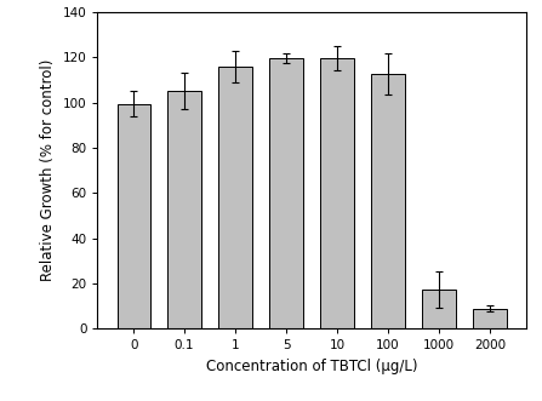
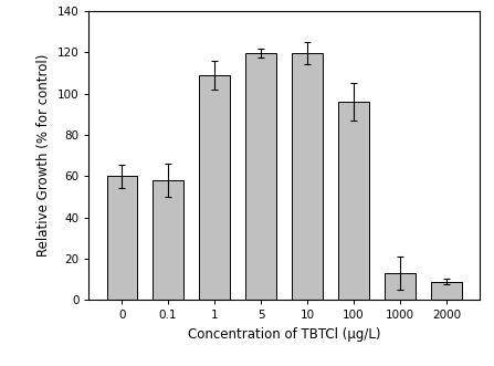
0: 100 -> 60
0.1: 105 -> 58
1: 116 -> 109
100: 112 -> 96
1000: 18 -> 13
